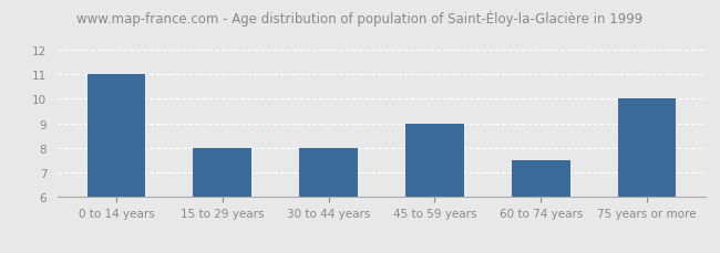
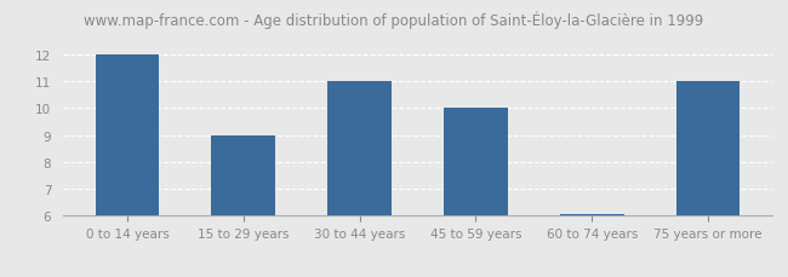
0 to 14 years: 11.00 -> 12.00
15 to 29 years: 8.00 -> 9.00
30 to 44 years: 8.00 -> 11.00
45 to 59 years: 9.00 -> 10.00
60 to 74 years: 7.50 -> 6.05
75 years or more: 10.00 -> 11.00
